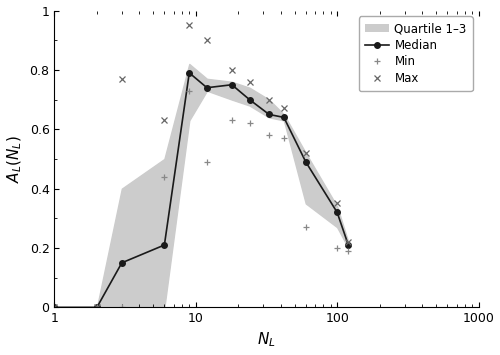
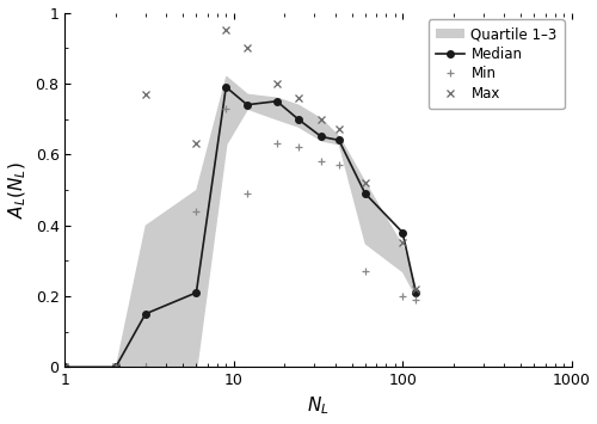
Median/100: 0.32 -> 0.38
